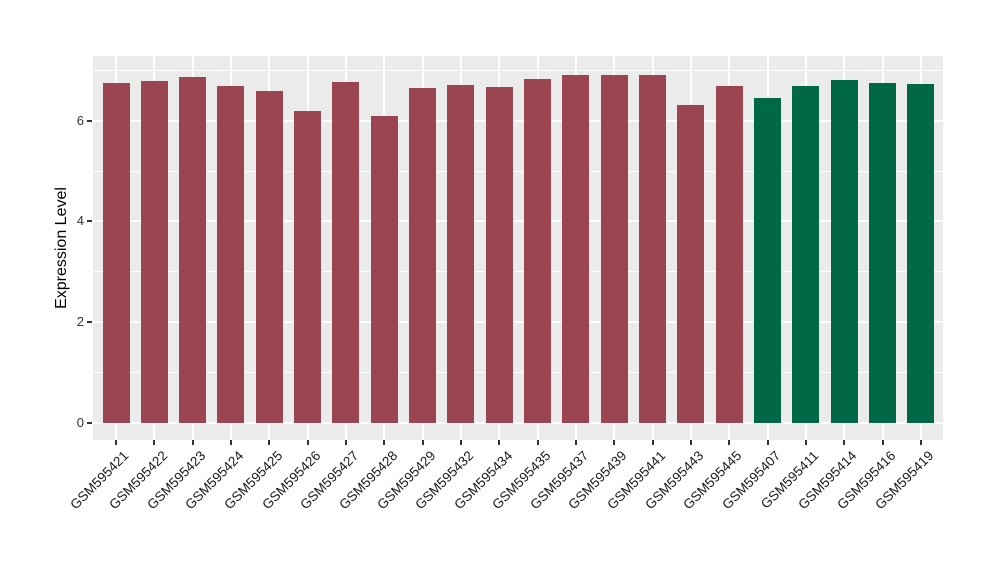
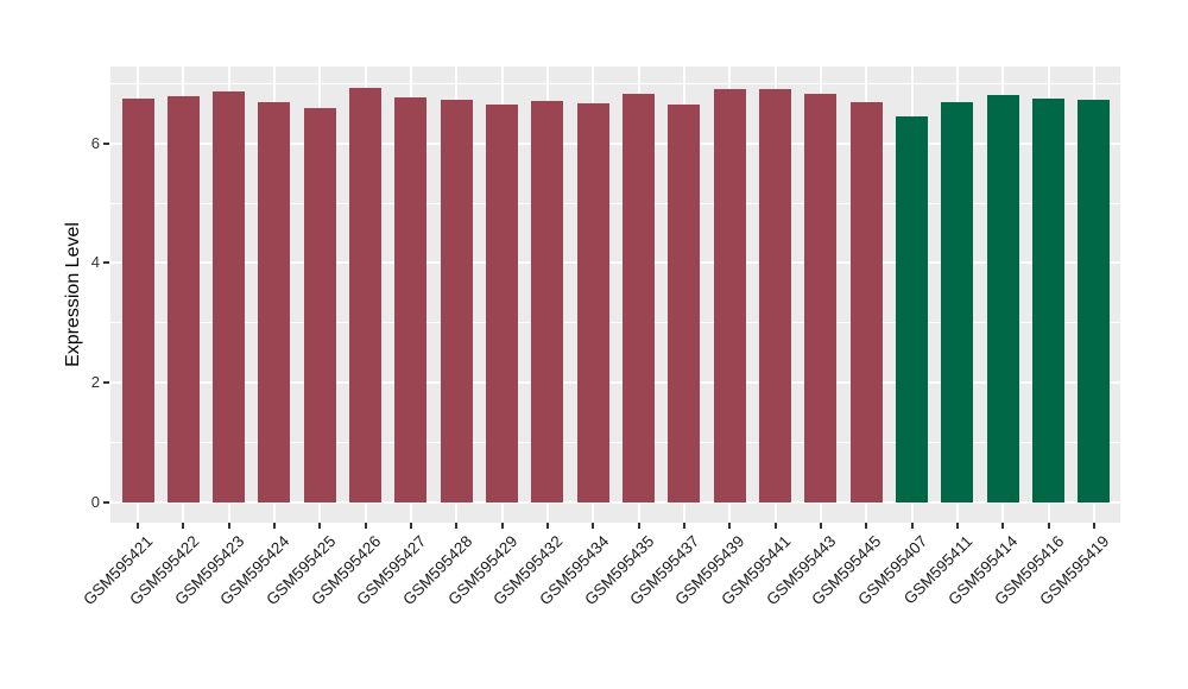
GSM595426: 6.2 -> 6.9
GSM595428: 6.1 -> 6.7
GSM595437: 6.9 -> 6.6
GSM595443: 6.3 -> 6.8
